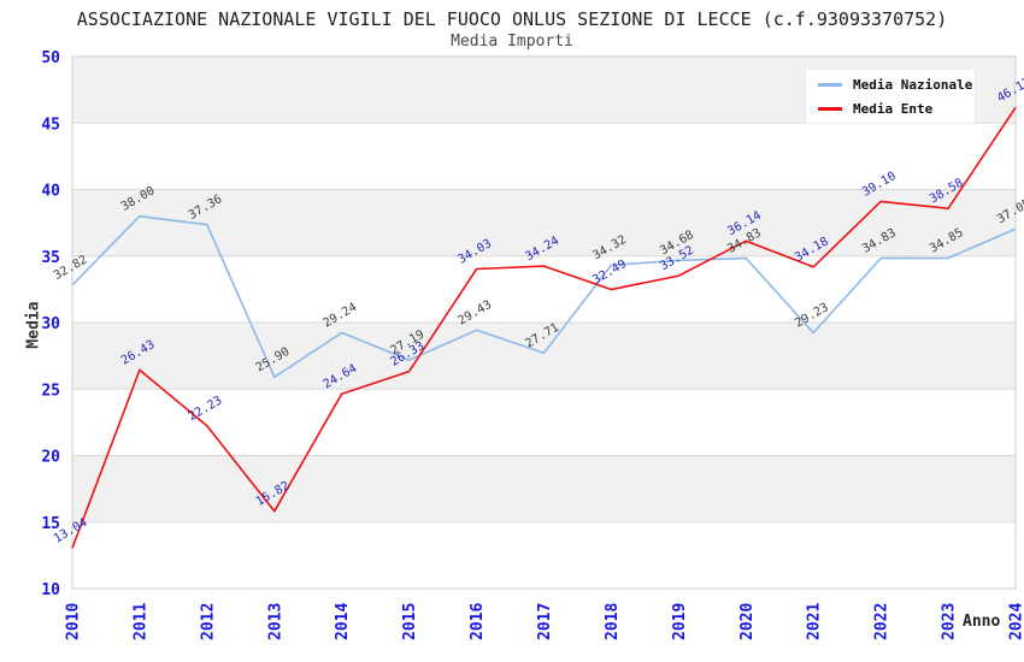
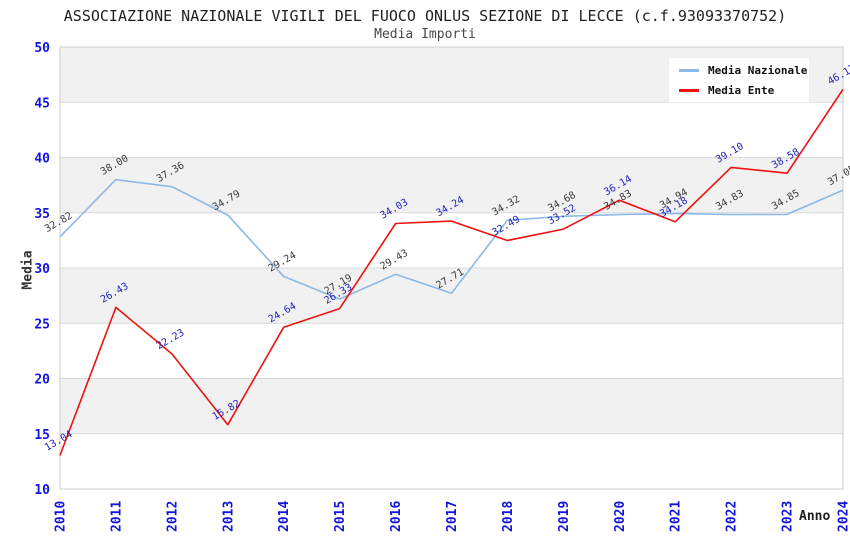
Media Nazionale/2013: 25.90 -> 34.79
Media Nazionale/2021: 29.23 -> 34.94
